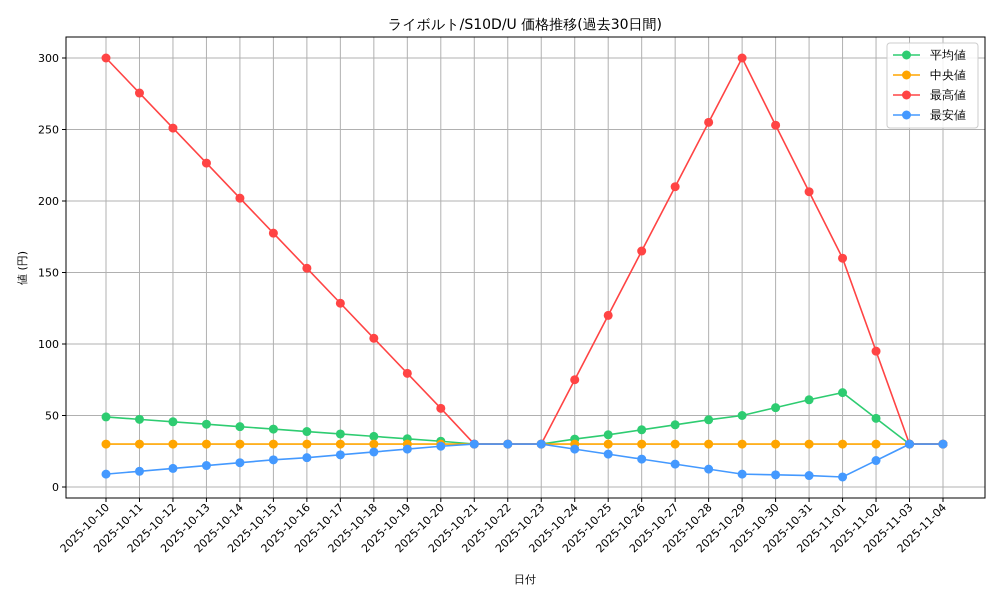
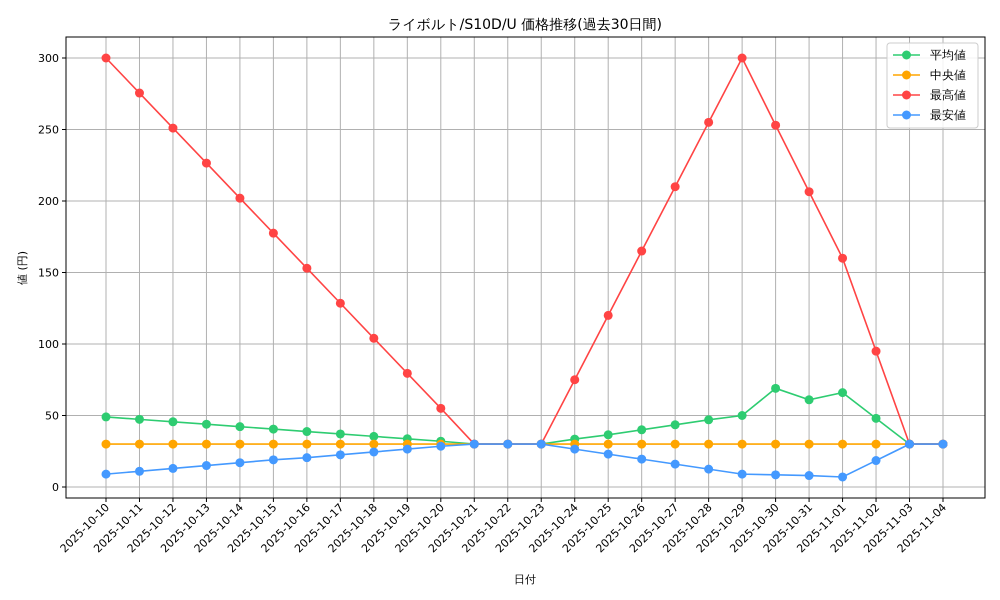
平均値/2025-10-30: 56 -> 69
